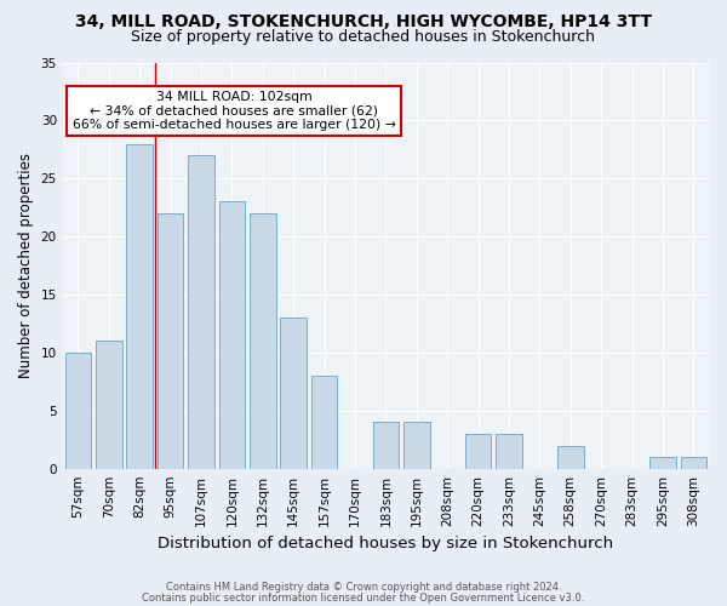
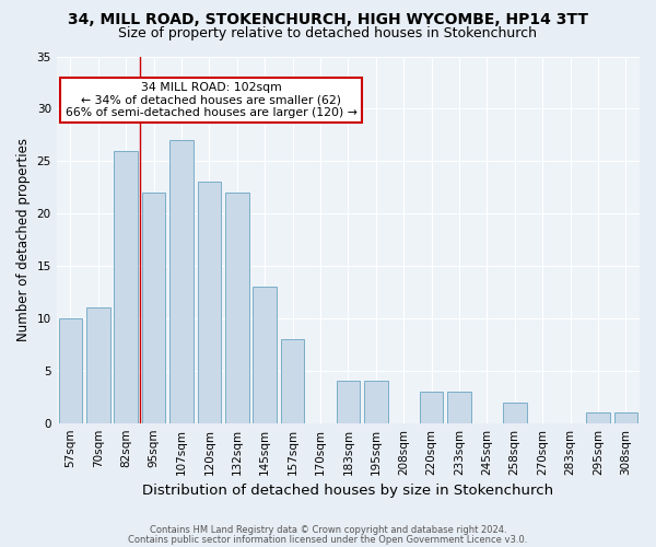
82sqm: 28 -> 26
